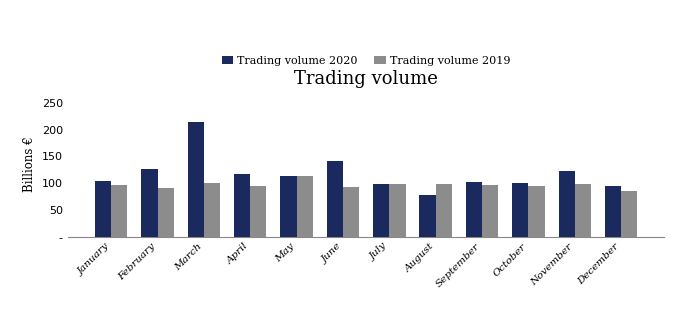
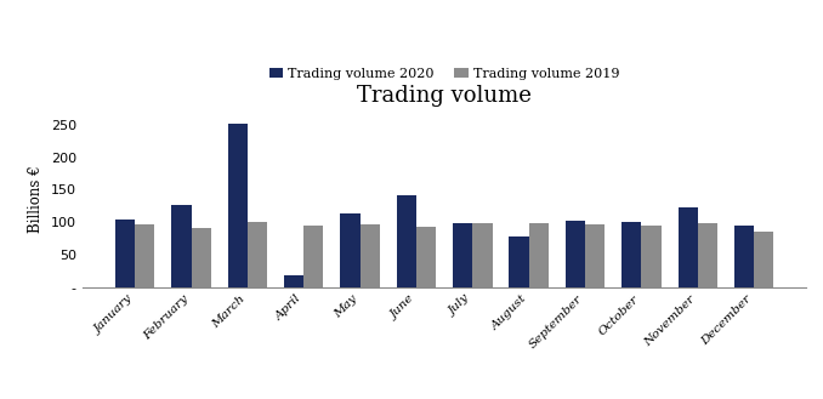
Trading volume 2020/March: 215 -> 252
Trading volume 2020/April: 117 -> 18
Trading volume 2019/May: 114 -> 96
